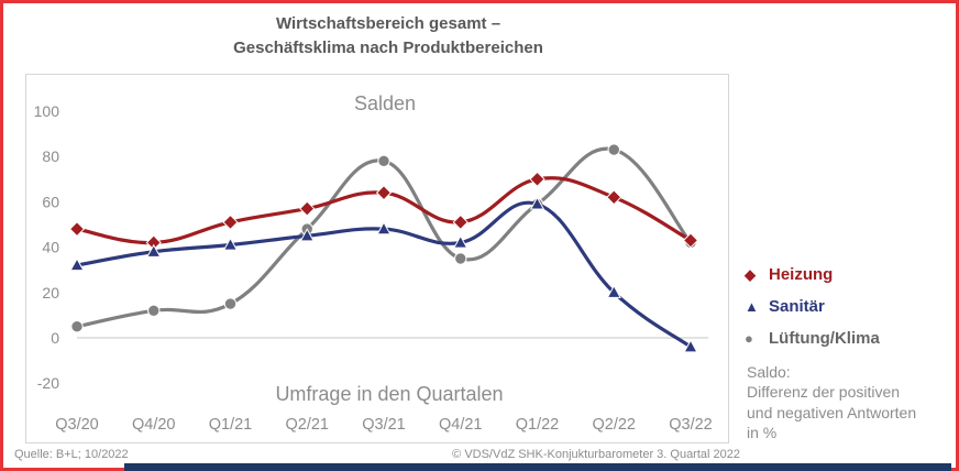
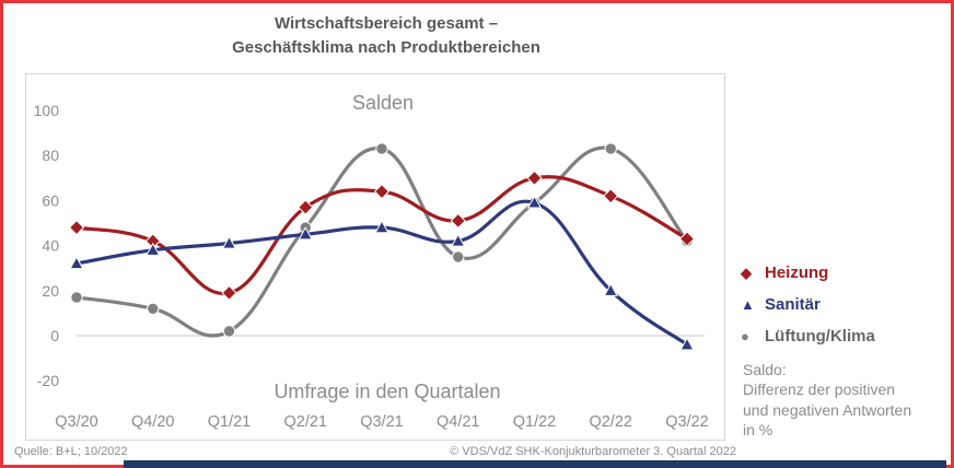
Lüftung/Klima/Q3/20: 5 -> 17
Heizung/Q1/21: 51 -> 19
Lüftung/Klima/Q1/21: 15 -> 2
Lüftung/Klima/Q3/21: 78 -> 83
